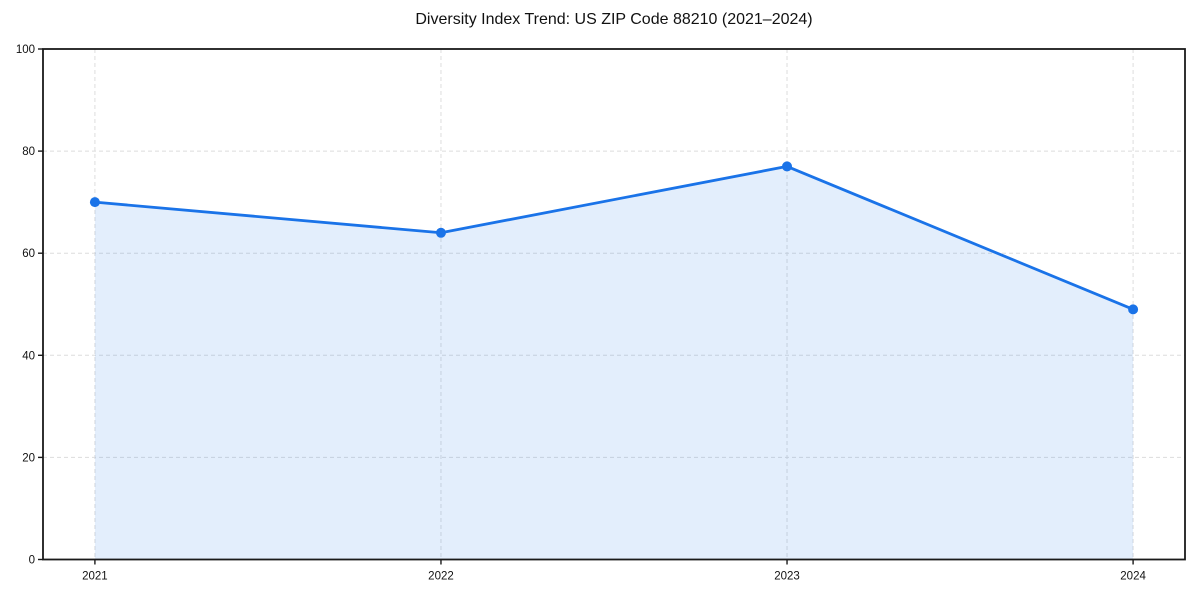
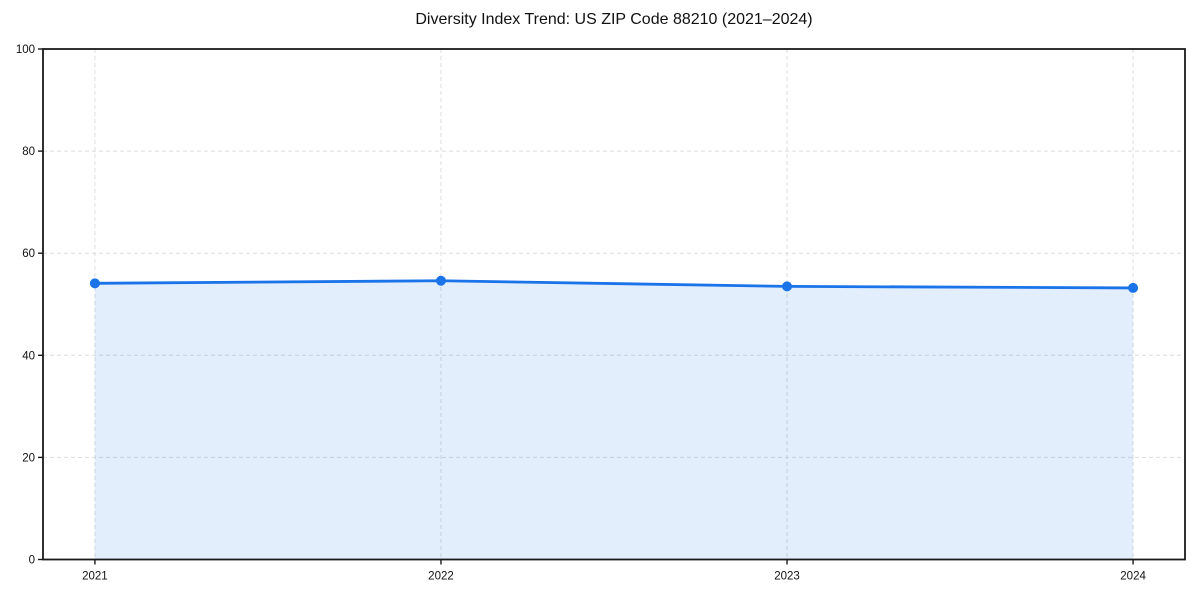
2021: 70 -> 54
2022: 64 -> 55
2023: 77 -> 54
2024: 49 -> 53
